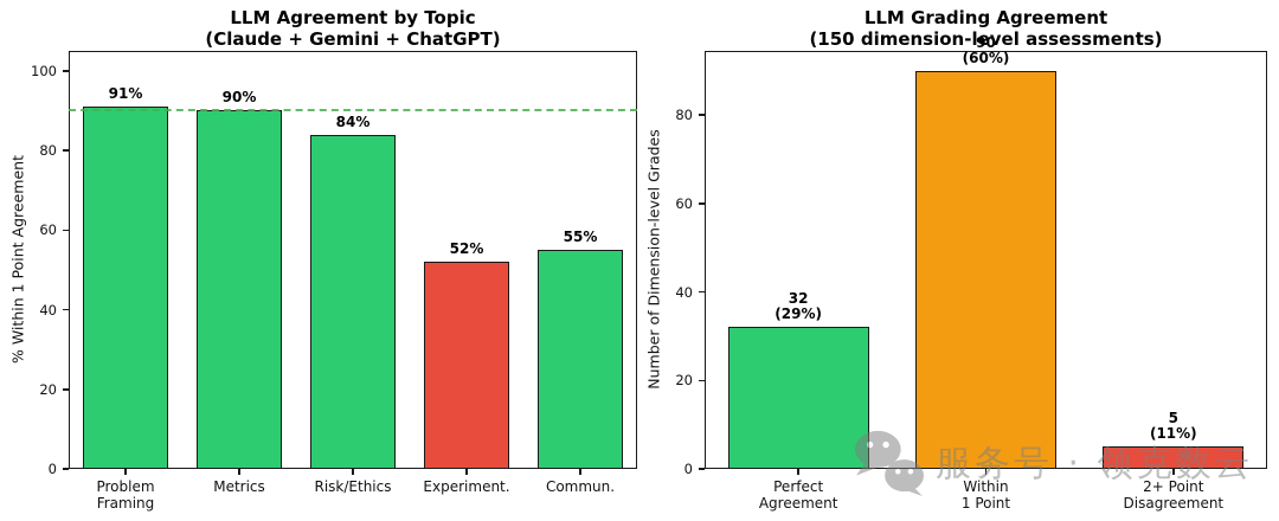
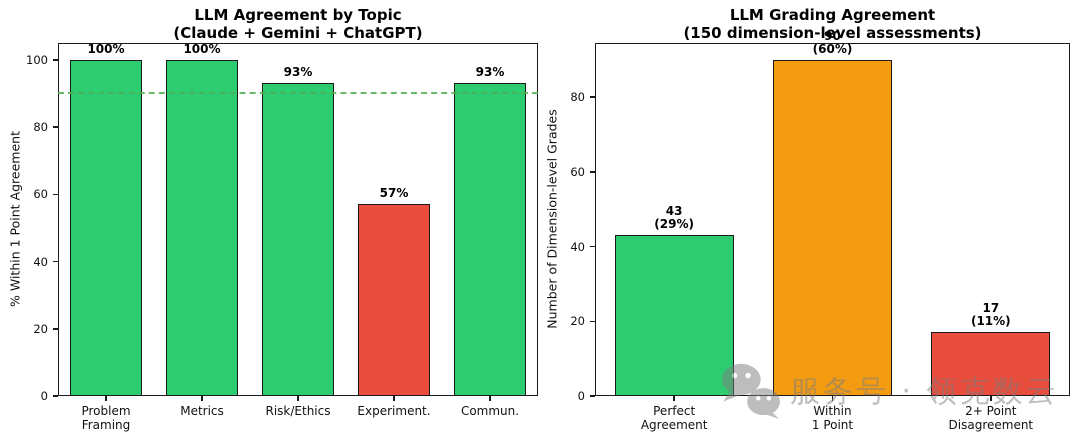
LLM Agreement by Topic/Problem Framing: 91% -> 100%
LLM Agreement by Topic/Metrics: 90% -> 100%
LLM Agreement by Topic/Risk/Ethics: 84% -> 93%
LLM Agreement by Topic/Experiment.: 52% -> 57%
LLM Agreement by Topic/Commun.: 55% -> 93%
LLM Grading Agreement/Perfect Agreement: 32 -> 43
LLM Grading Agreement/2+ Point Disagreement: 5 -> 17
